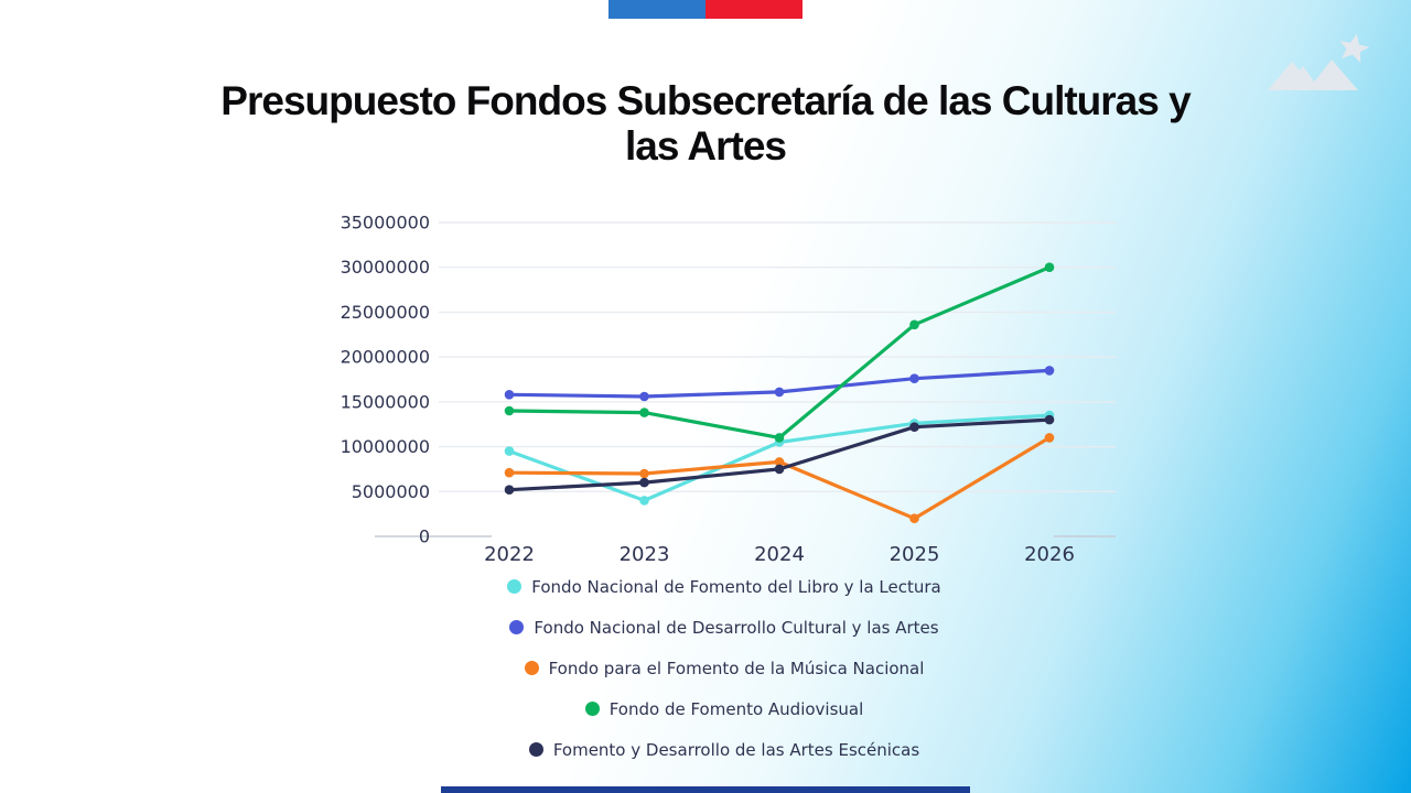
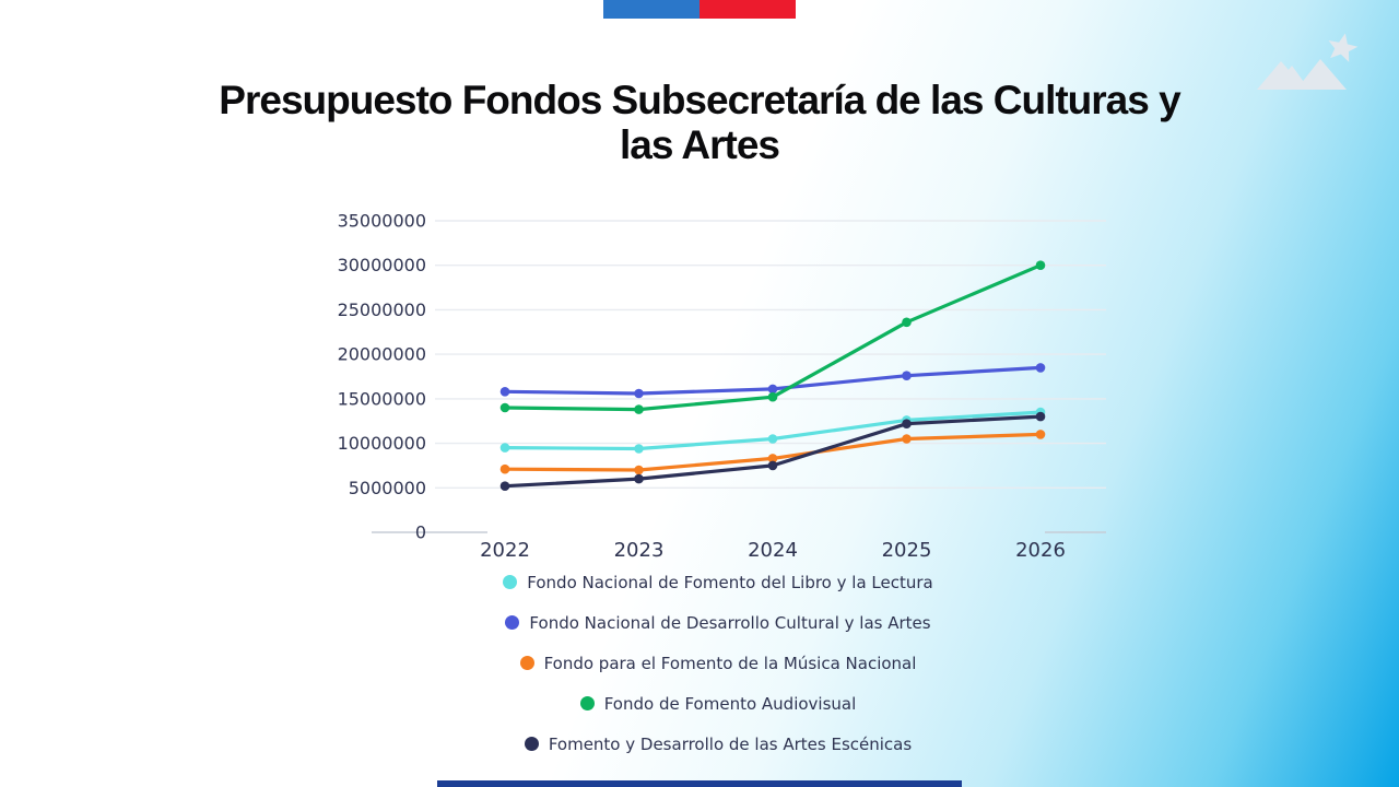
Fondo Nacional de Fomento del Libro y la Lectura/2023: 4000000 -> 9000000
Fondo de Fomento Audiovisual/2024: 11000000 -> 15000000
Fondo para el Fomento de la Música Nacional/2025: 2000000 -> 10000000
